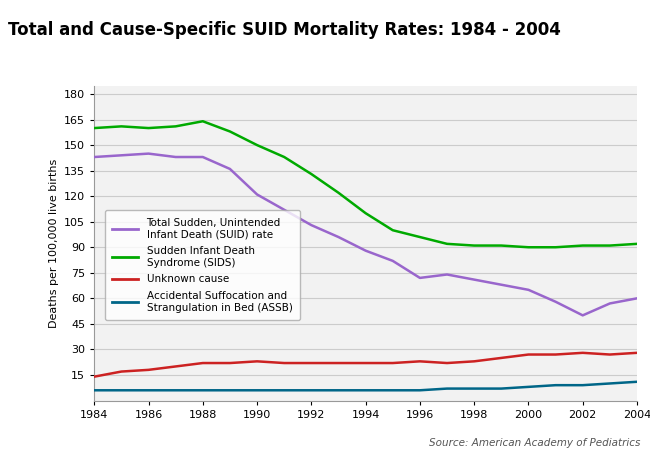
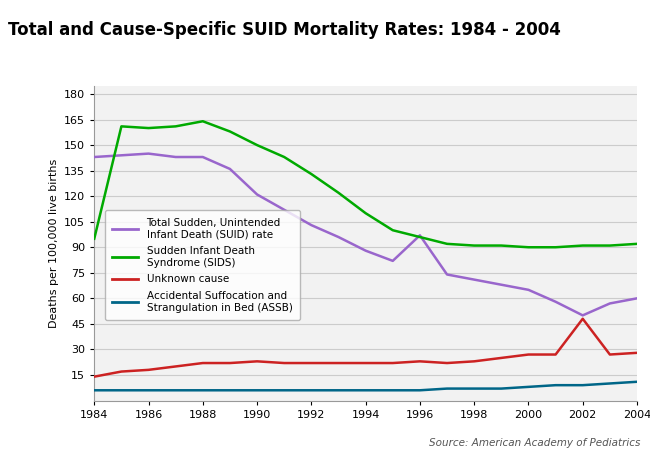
Sudden Infant Death Syndrome (SIDS)/1984: 160 -> 95
Total Sudden, Unintended Infant Death (SUID) rate/1996: 72 -> 97
Unknown cause/2002: 28 -> 48
